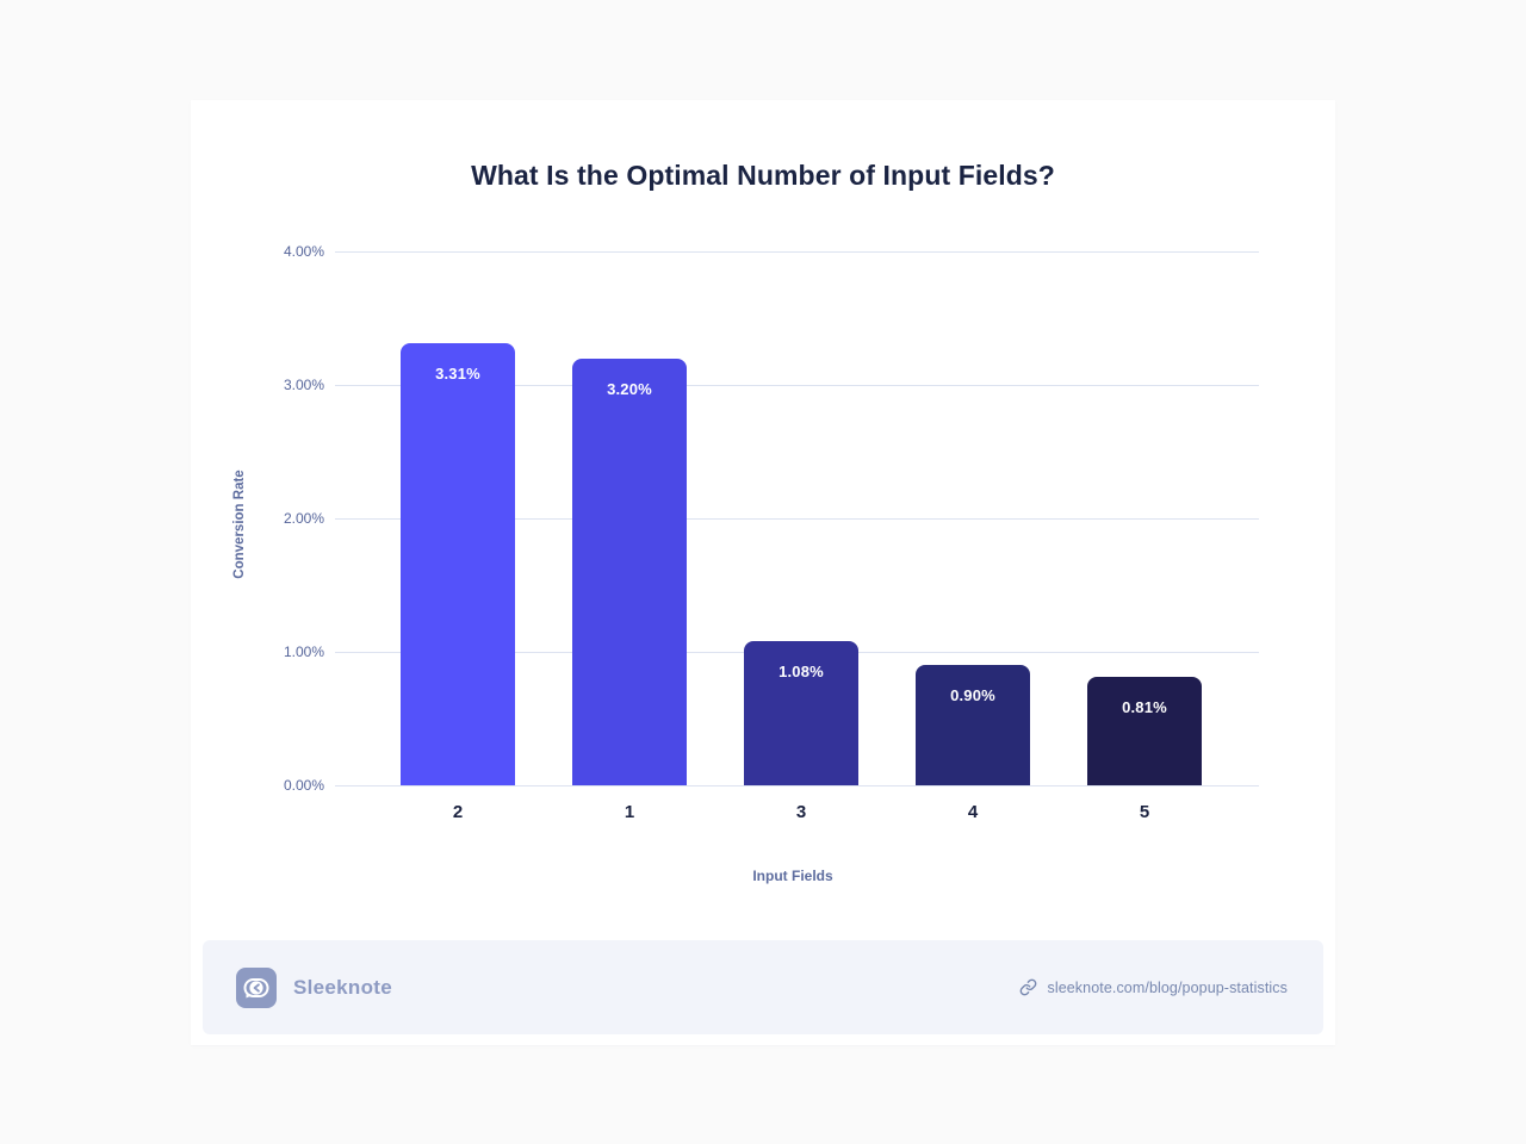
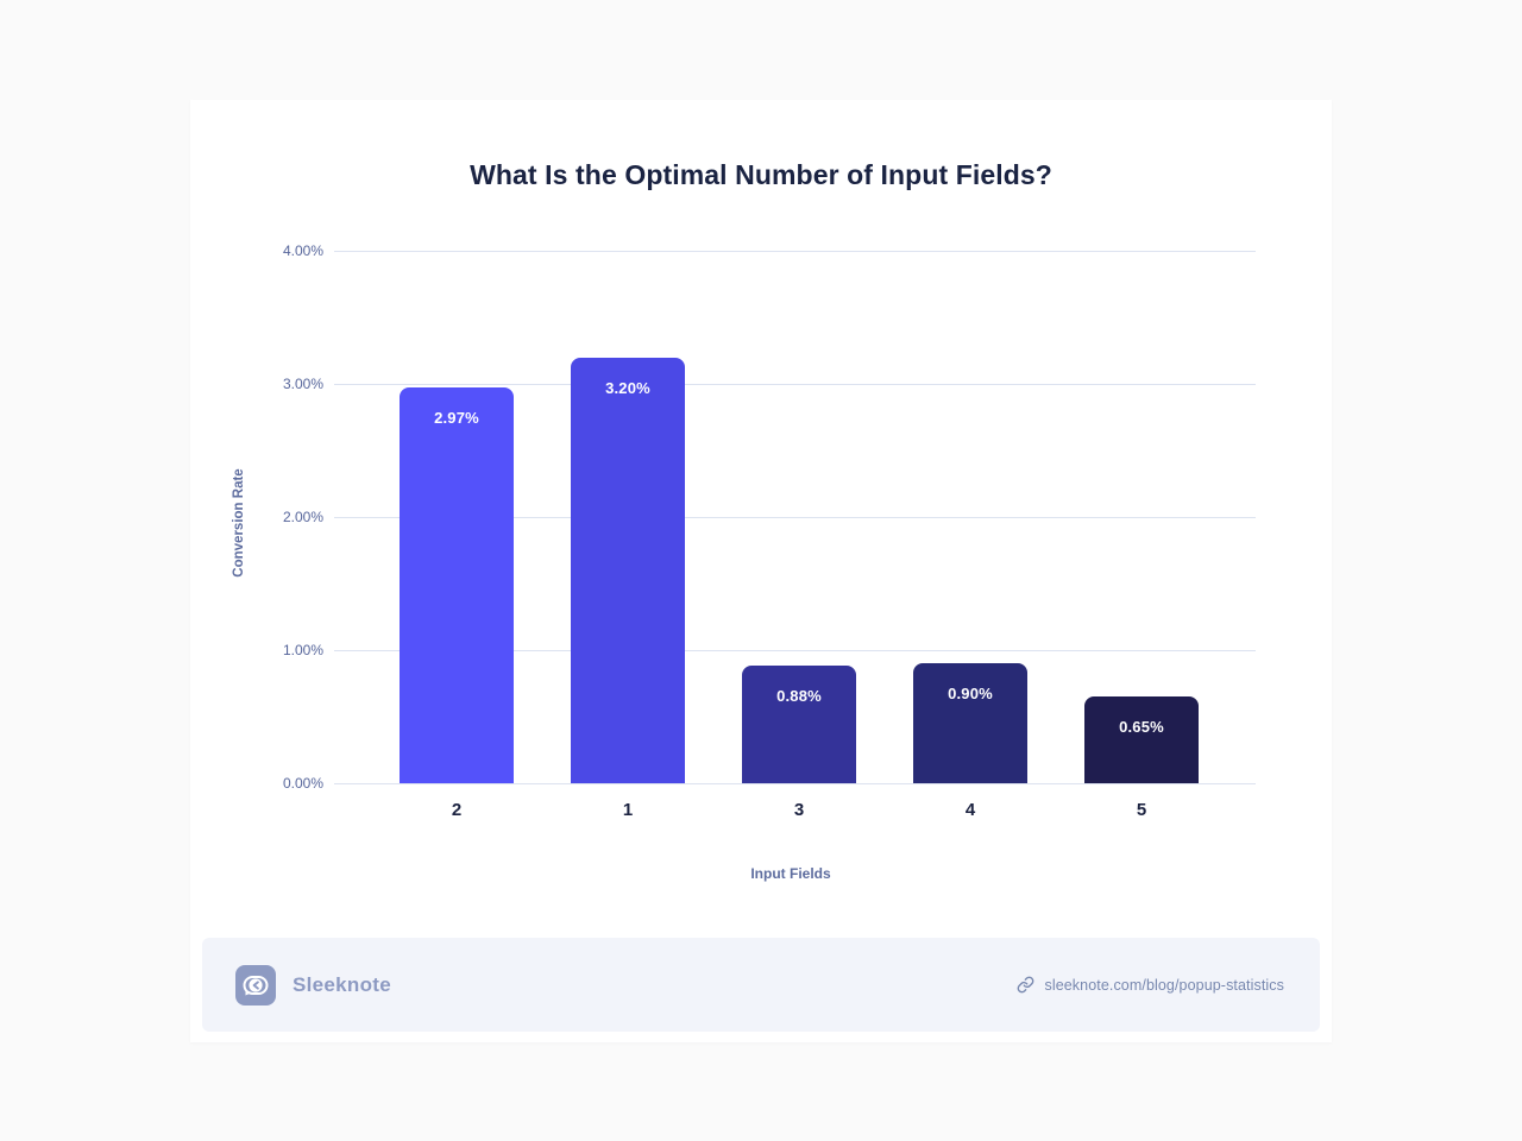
2: 3.31% -> 2.97%
3: 1.08% -> 0.88%
5: 0.81% -> 0.65%
